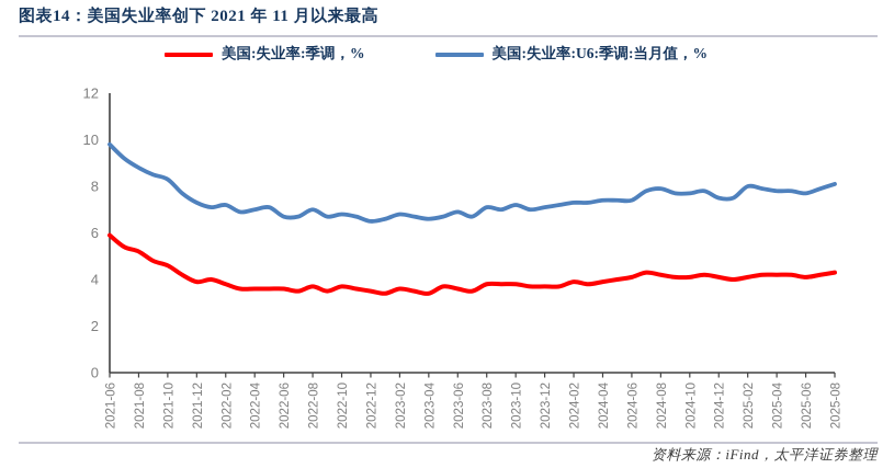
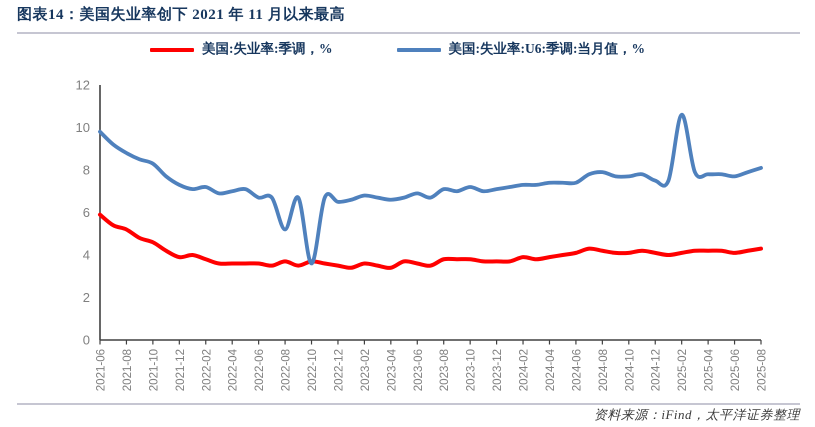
美国:失业率:U6:季调:当月值，%/2022-08: 7.0 -> 5.2
美国:失业率:U6:季调:当月值，%/2022-10: 6.8 -> 3.6
美国:失业率:U6:季调:当月值，%/2025-02: 8.0 -> 10.6
